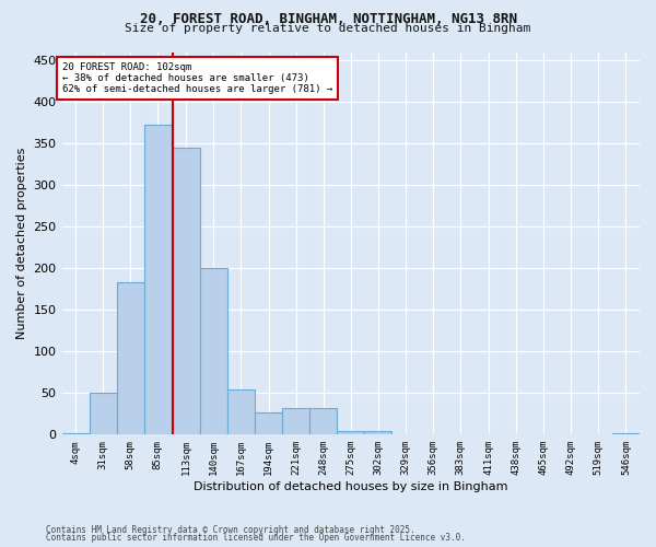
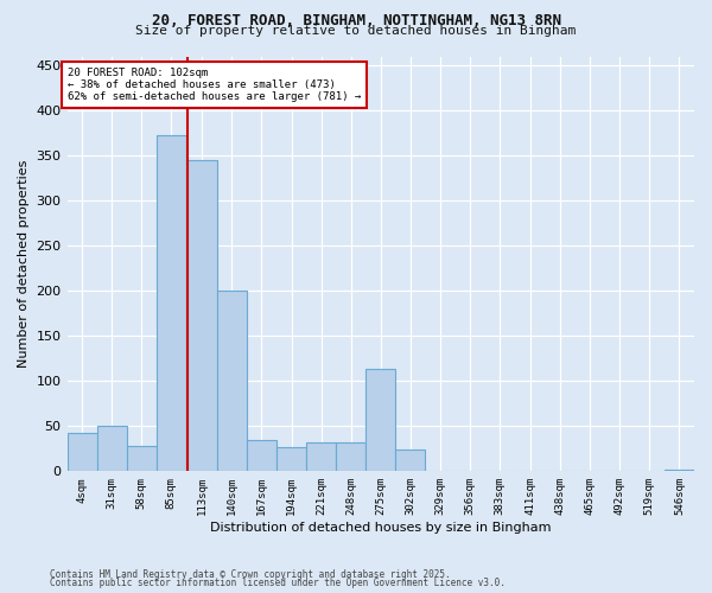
4sqm: 2 -> 42
58sqm: 183 -> 28
167sqm: 55 -> 34
275sqm: 5 -> 114
302sqm: 5 -> 24
